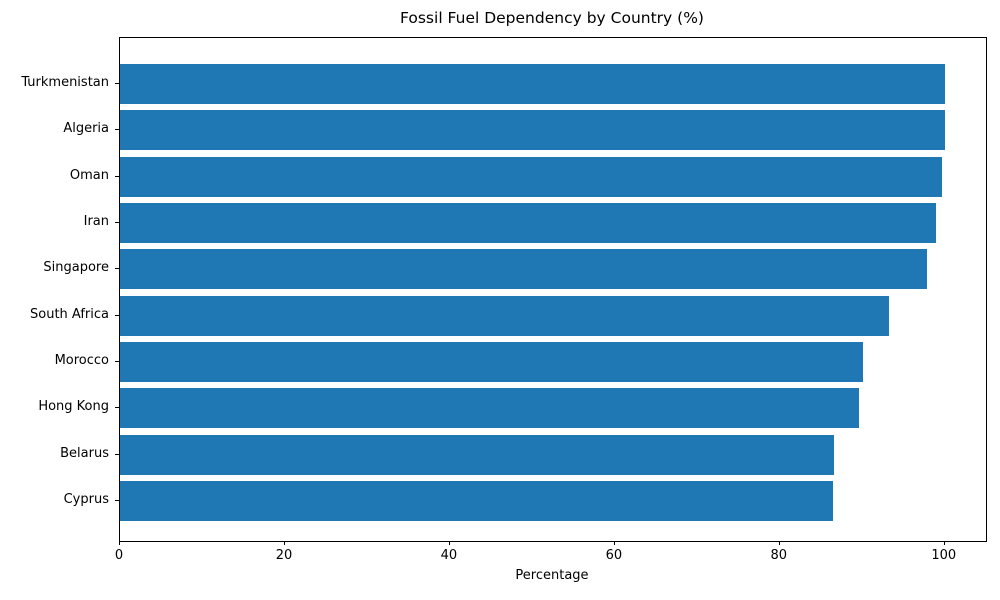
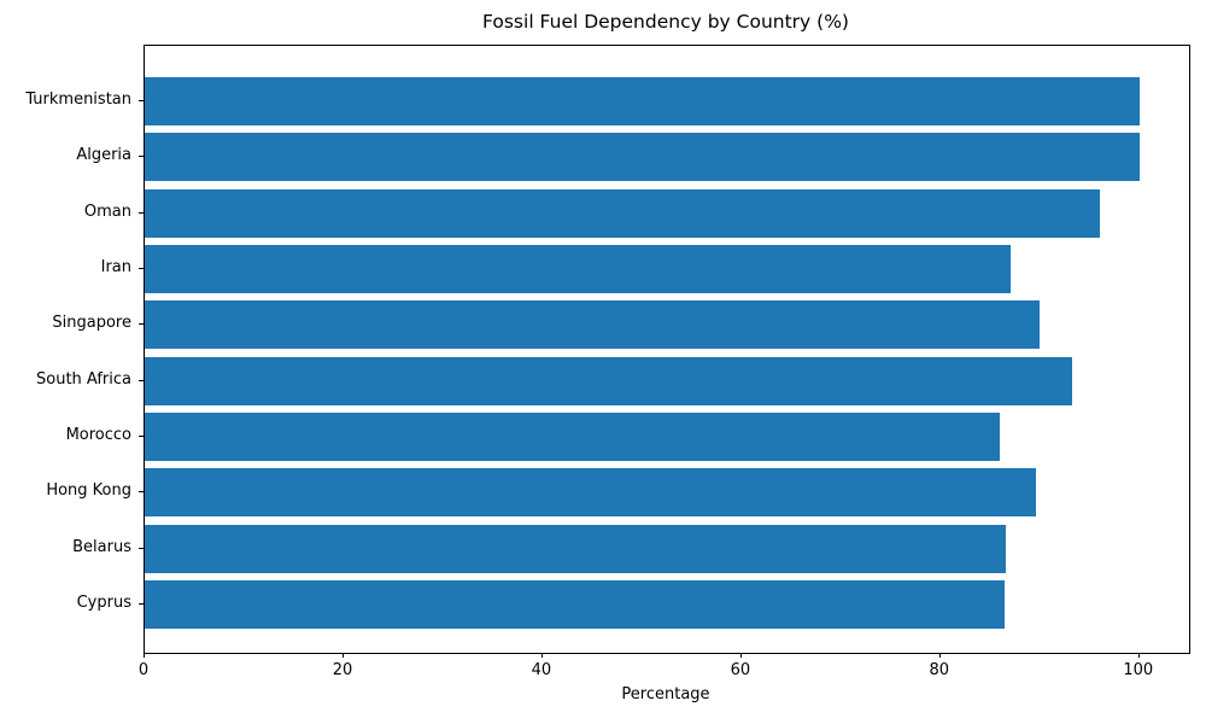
Oman: 100 -> 96
Iran: 99 -> 87
Singapore: 98 -> 90
Morocco: 90 -> 86
